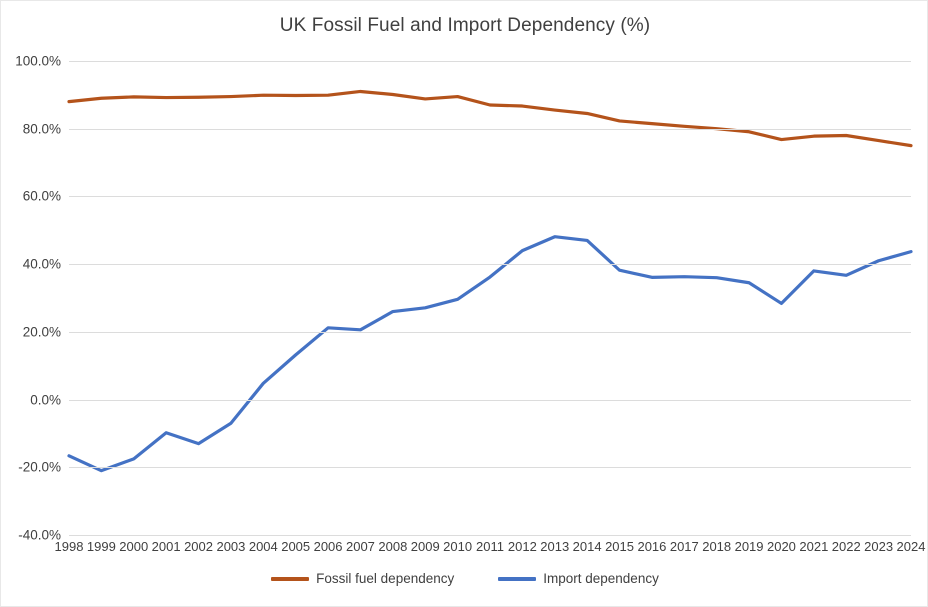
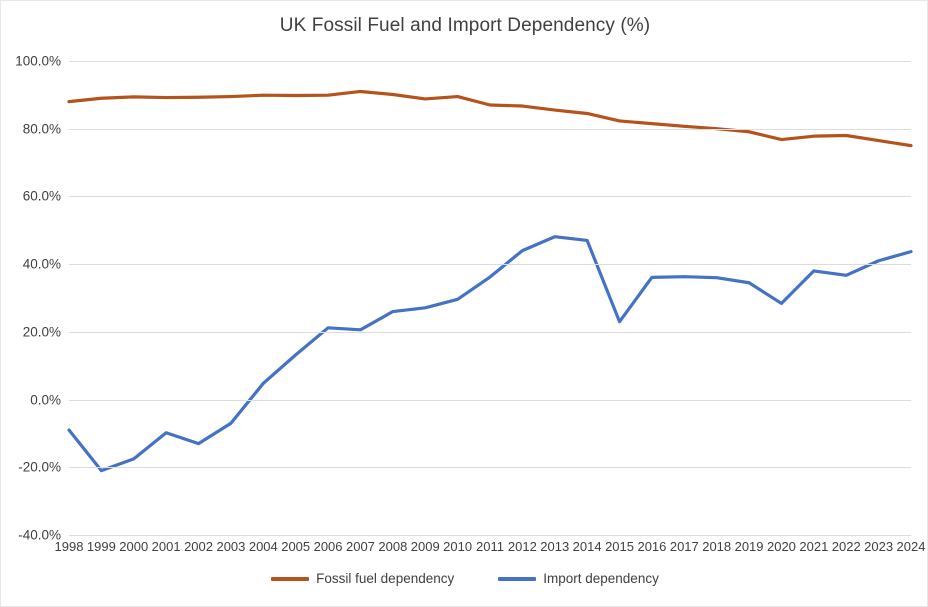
Import dependency/1998: -17% -> -9%
Import dependency/2015: 38% -> 23%
